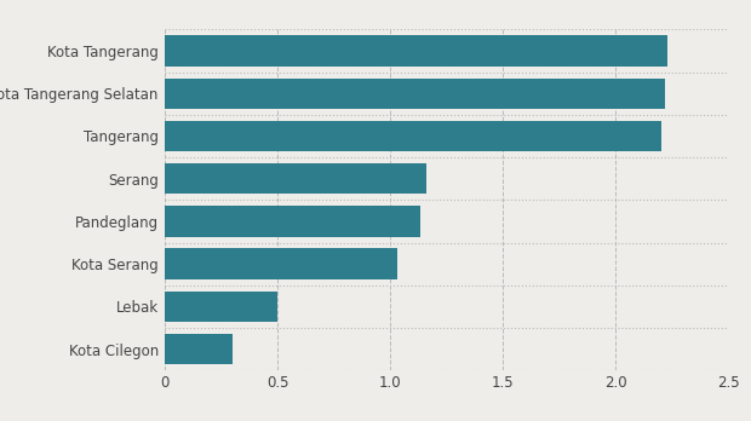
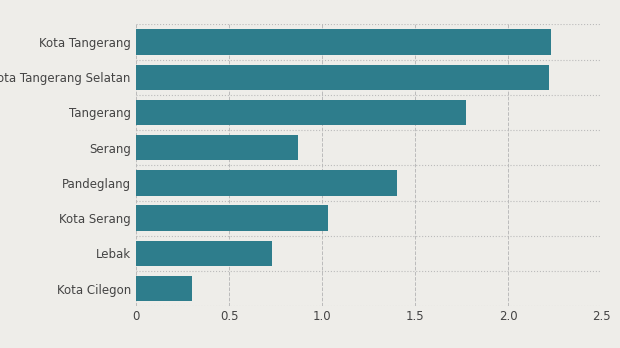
Tangerang: 2.20 -> 1.77
Serang: 1.16 -> 0.87
Pandeglang: 1.13 -> 1.40
Lebak: 0.50 -> 0.73
